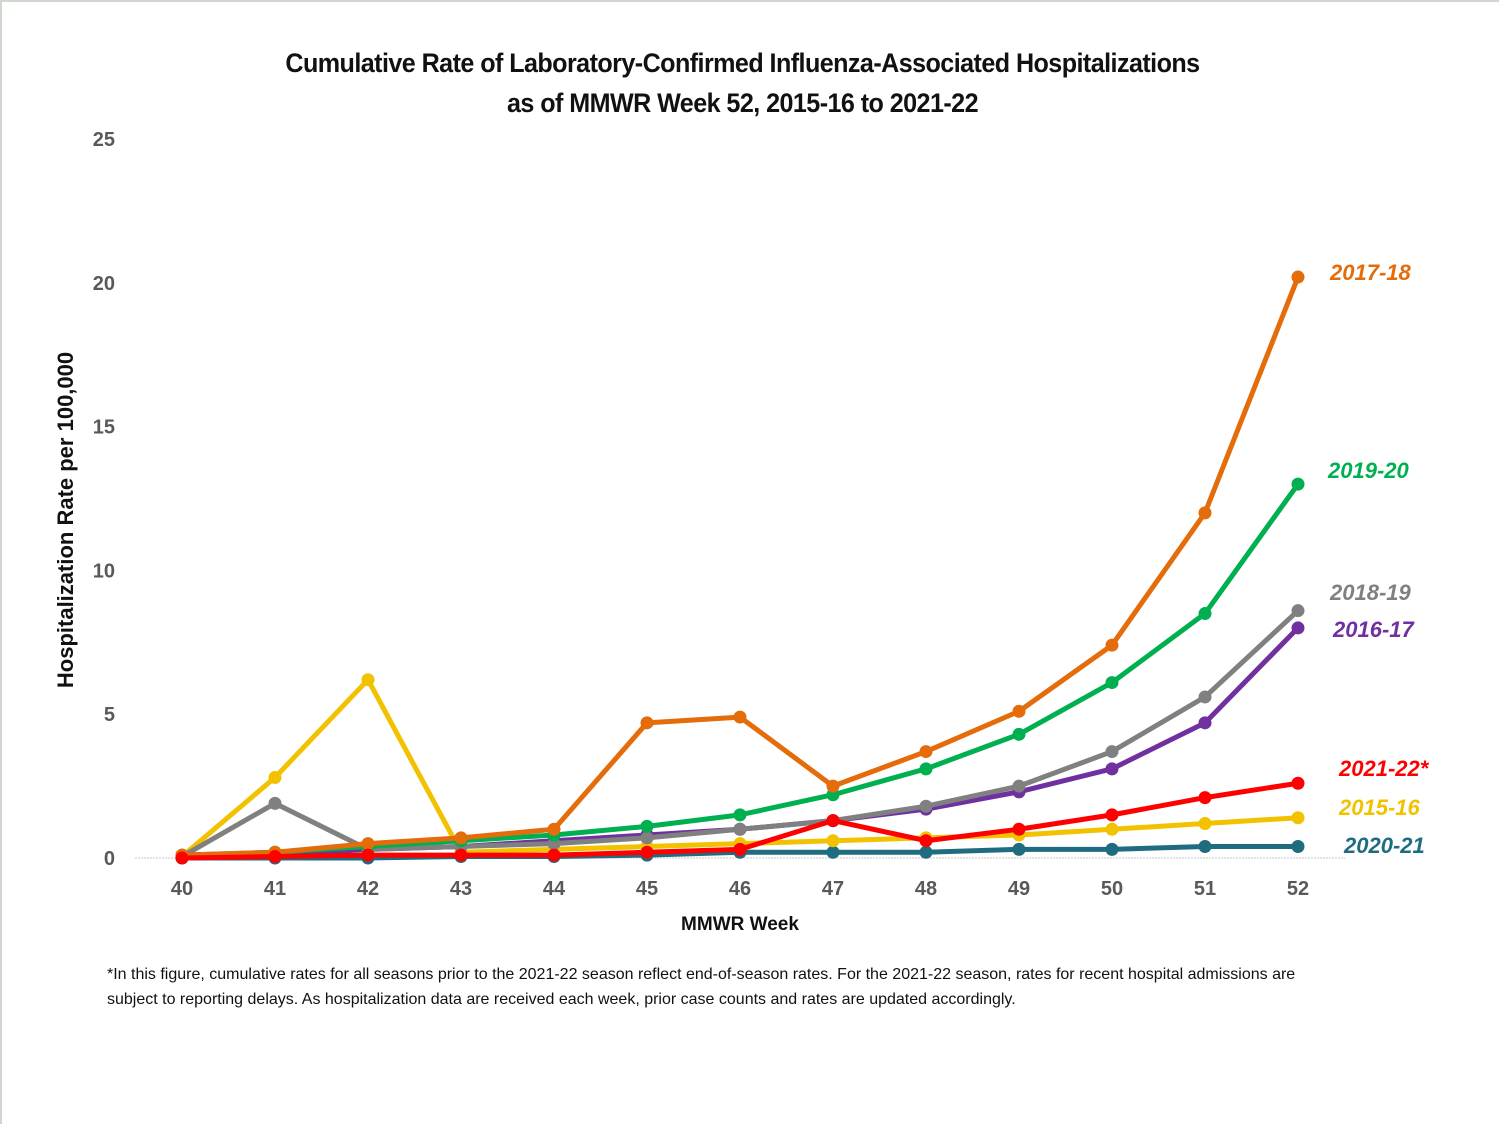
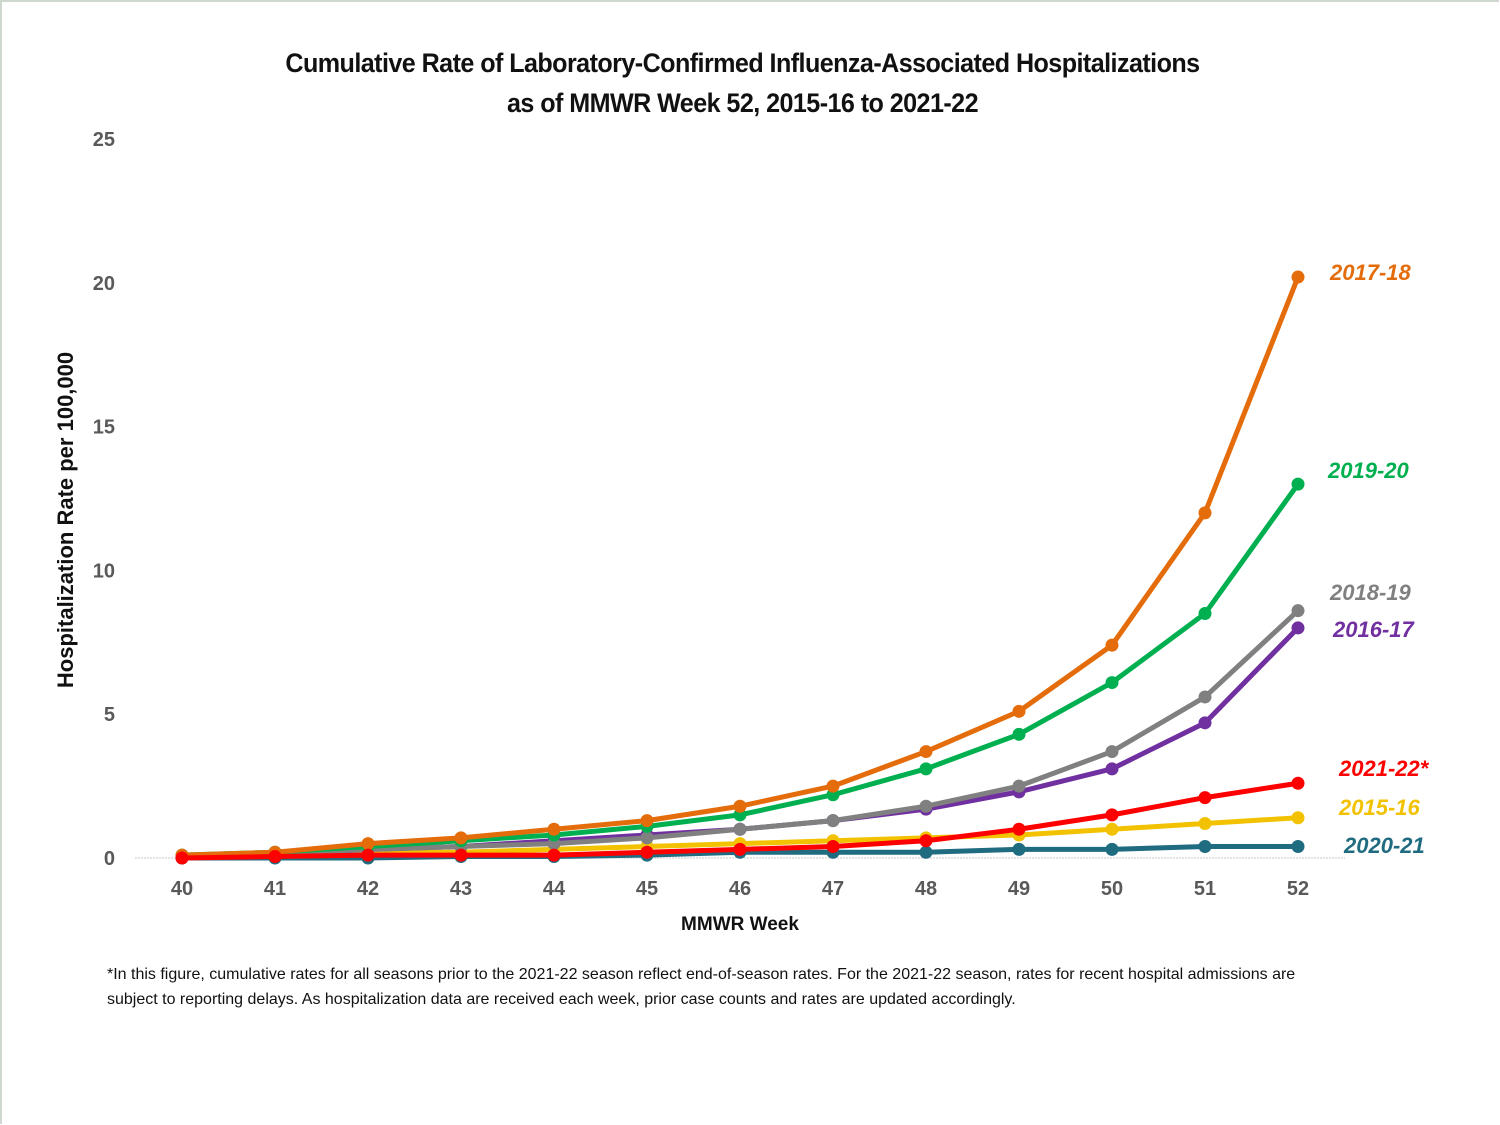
2015-16/41: 2.8 -> 0.1
2018-19/41: 1.9 -> 0.1
2015-16/42: 6.2 -> 0.2
2017-18/45: 4.7 -> 1.3
2017-18/46: 4.9 -> 1.8
2021-22*/47: 1.3 -> 0.4
